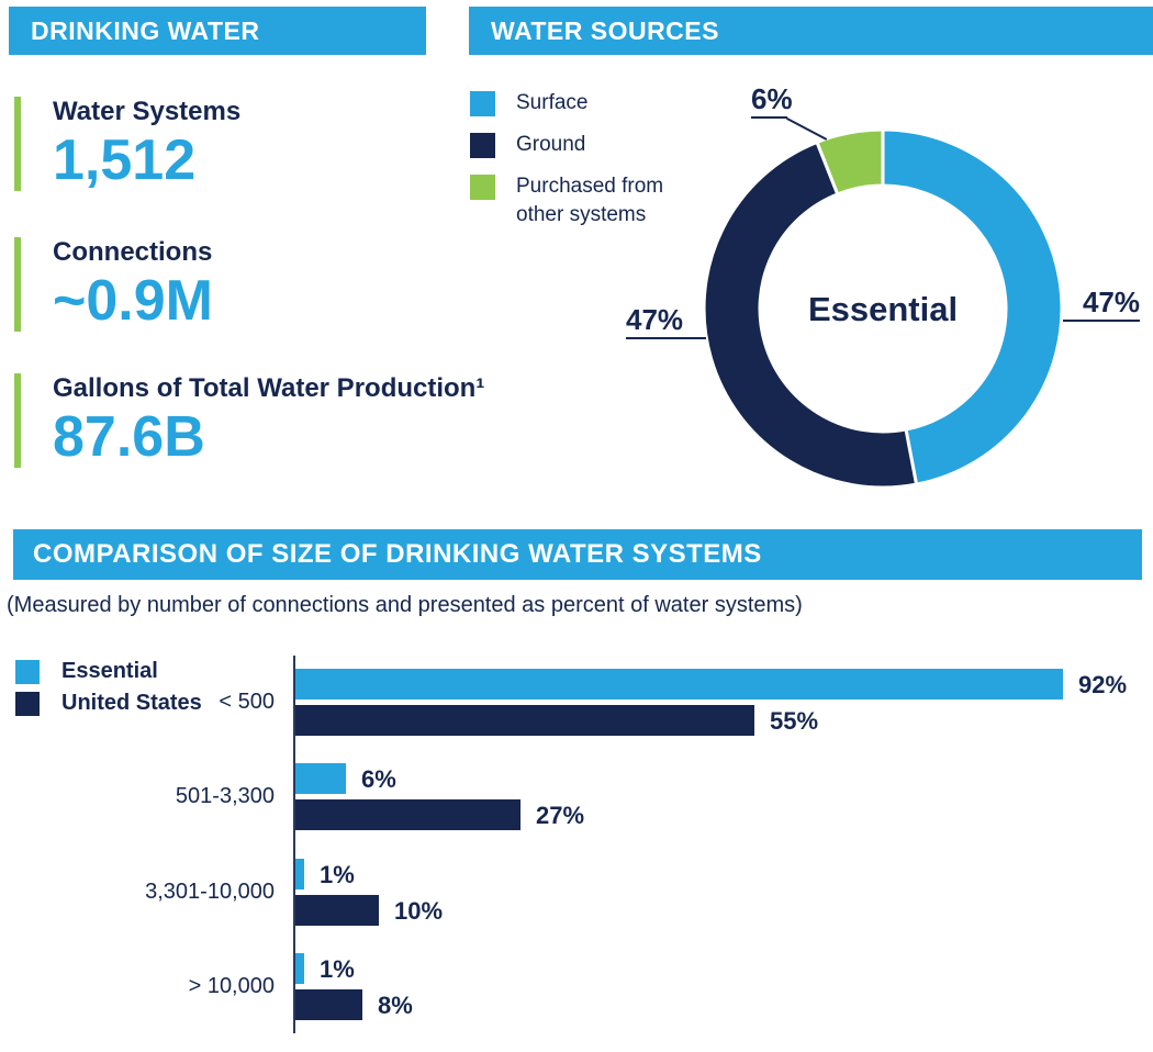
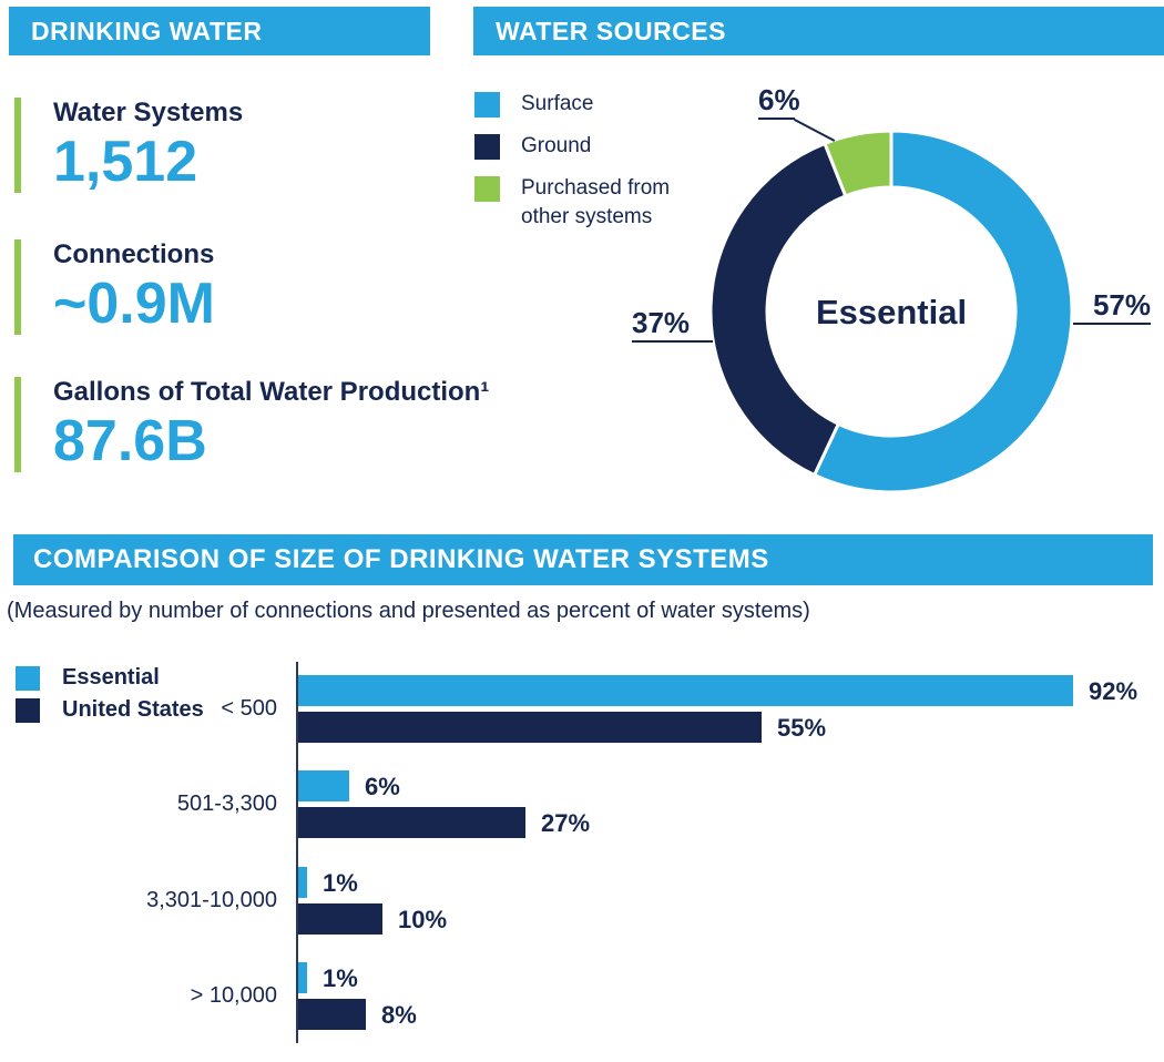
WATER SOURCES/Surface: 47% -> 57%
WATER SOURCES/Ground: 47% -> 37%
